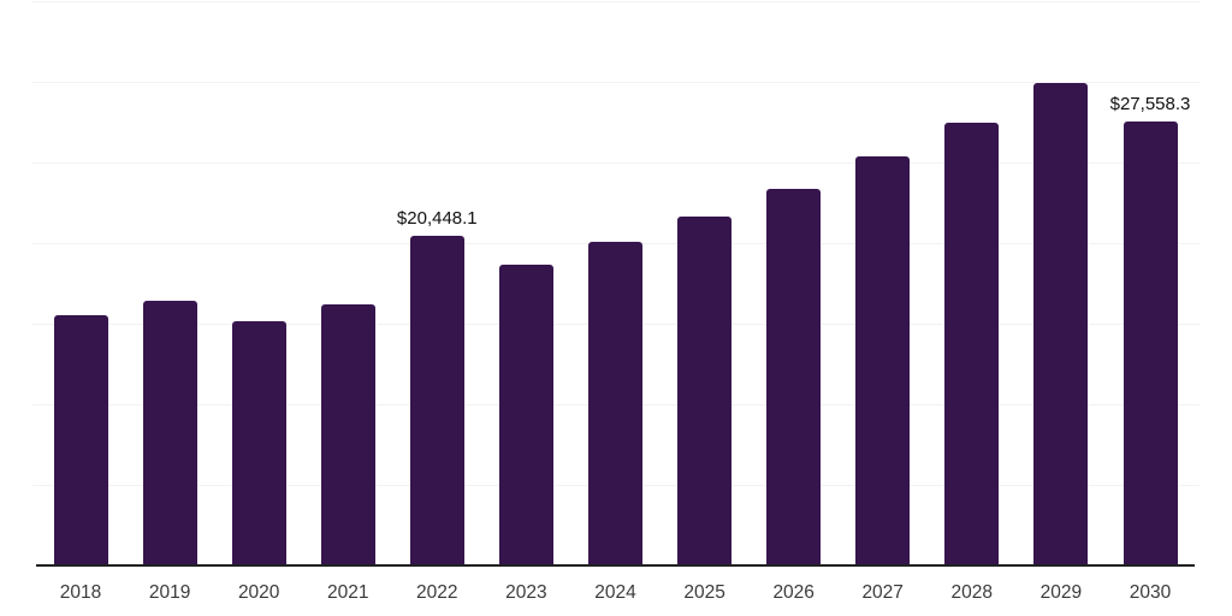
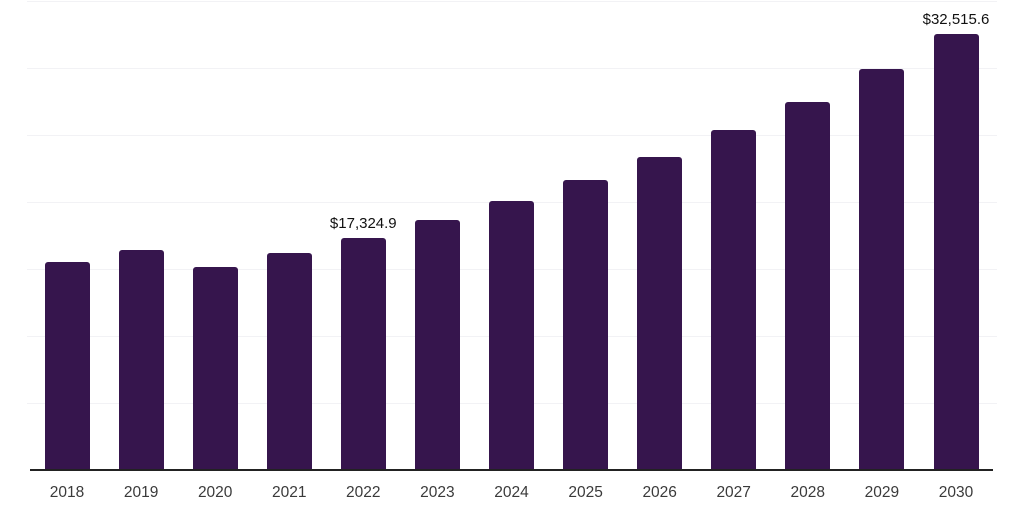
2022: $20,448.1 -> $17,324.9
2030: $27,558.3 -> $32,515.6
